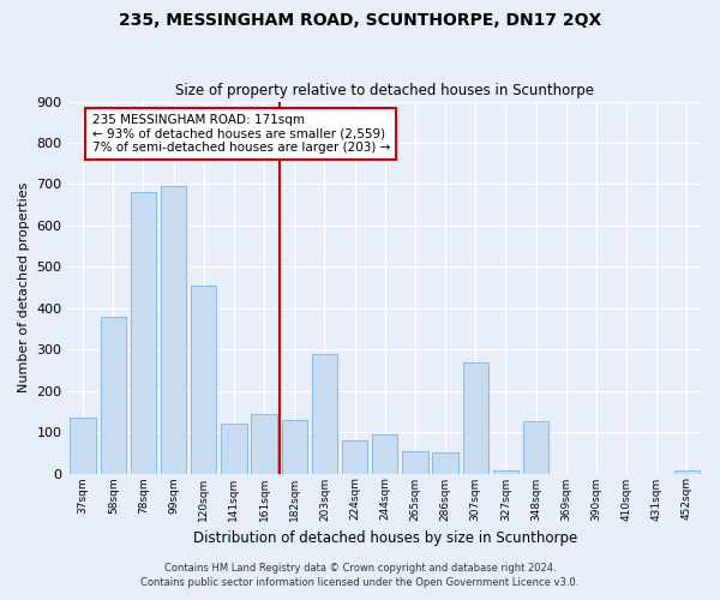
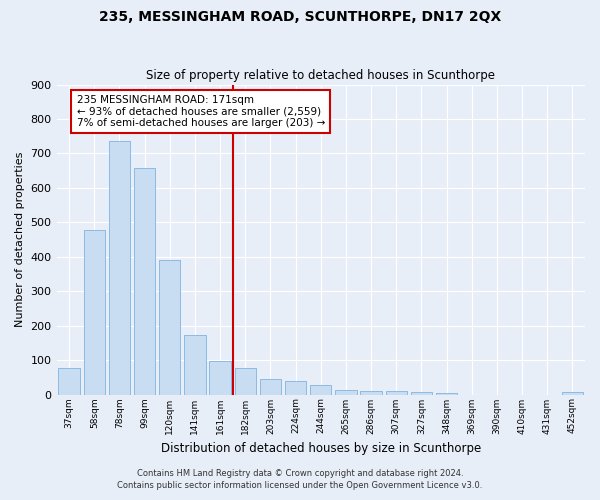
37sqm: 135 -> 78
58sqm: 380 -> 478
78sqm: 680 -> 735
99sqm: 695 -> 658
120sqm: 455 -> 390
141sqm: 120 -> 172
161sqm: 145 -> 98
182sqm: 130 -> 78
203sqm: 290 -> 45
224sqm: 80 -> 38
244sqm: 95 -> 28
265sqm: 55 -> 13
286sqm: 50 -> 10
307sqm: 270 -> 10
348sqm: 125 -> 4
